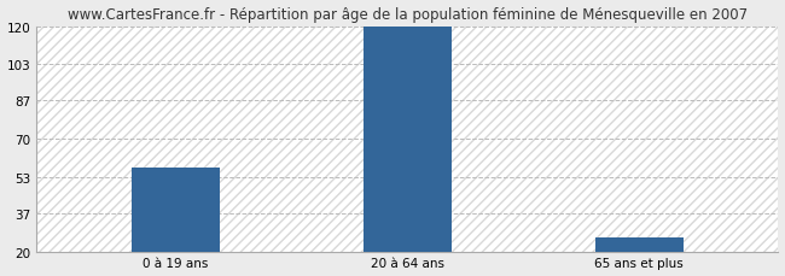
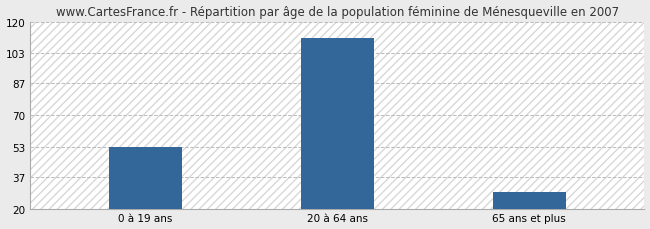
0 à 19 ans: 57 -> 53
20 à 64 ans: 120 -> 111
65 ans et plus: 26 -> 29
